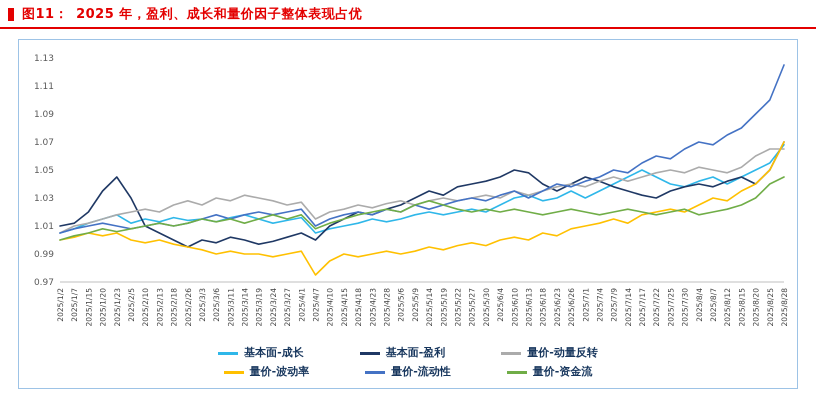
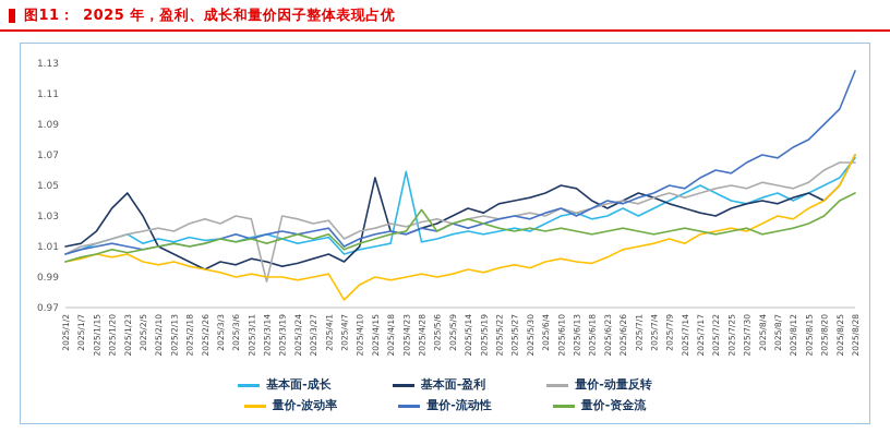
量价-动量反转/2025/3/14: 1.032 -> 0.987
基本面-盈利/2025/4/15: 1.015 -> 1.055
基本面-成长/2025/4/23: 1.015 -> 1.059
量价-资金流/2025/4/28: 1.022 -> 1.034
量价-波动率/2025/6/18: 1.005 -> 0.999
